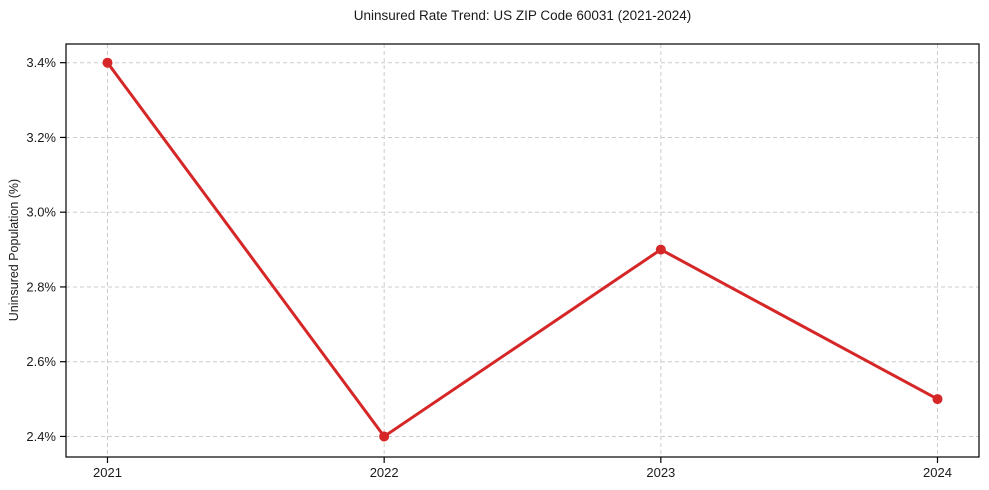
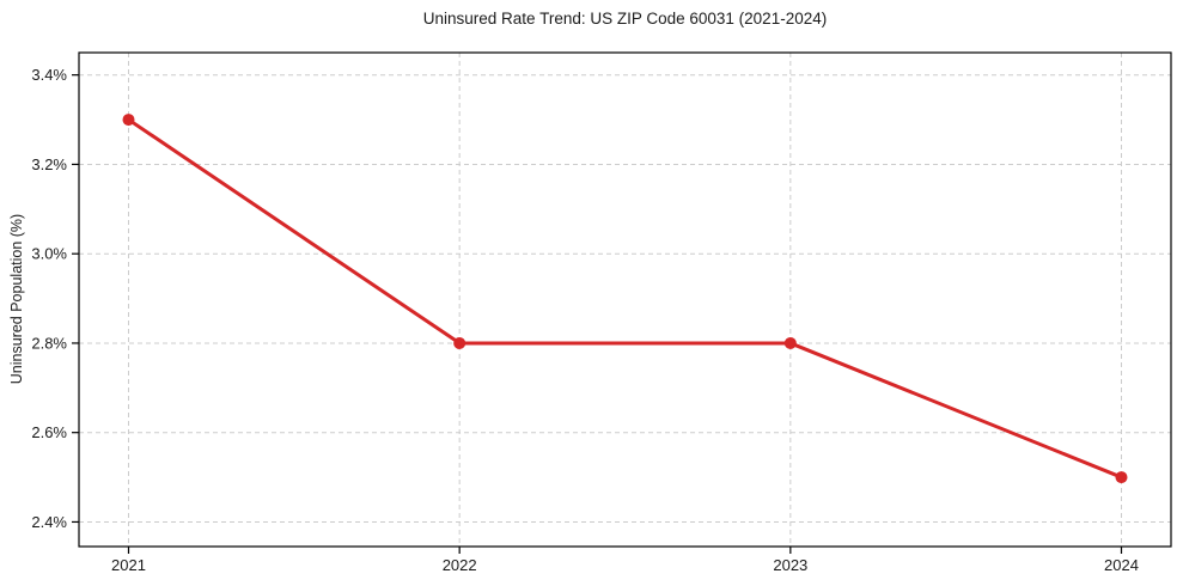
2021: 3.4% -> 3.3%
2022: 2.4% -> 2.8%
2023: 2.9% -> 2.8%
